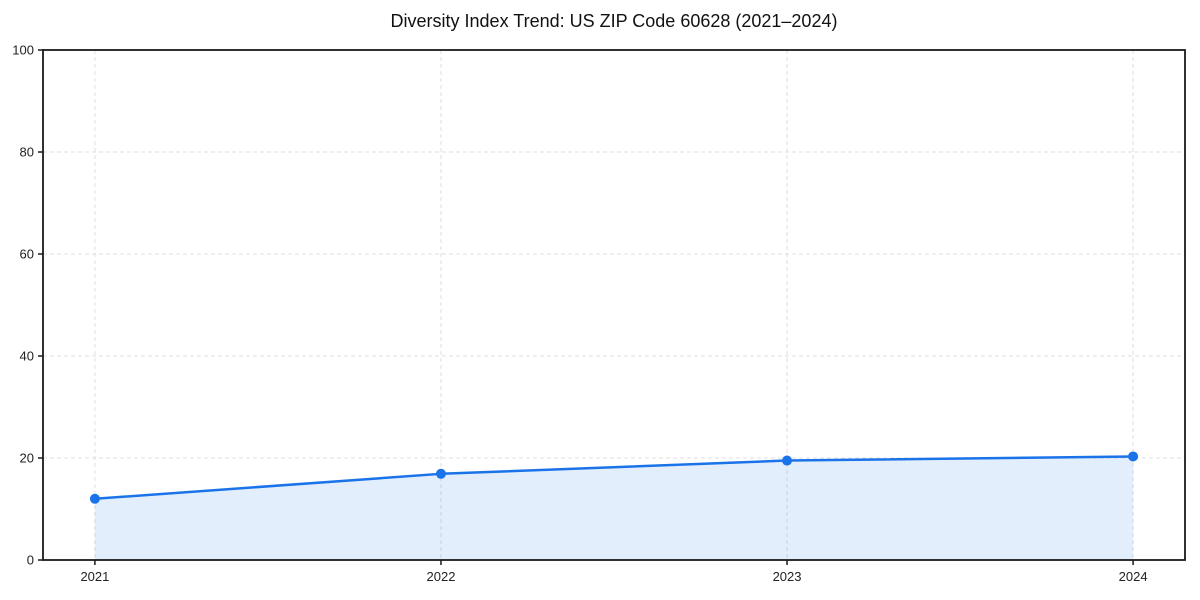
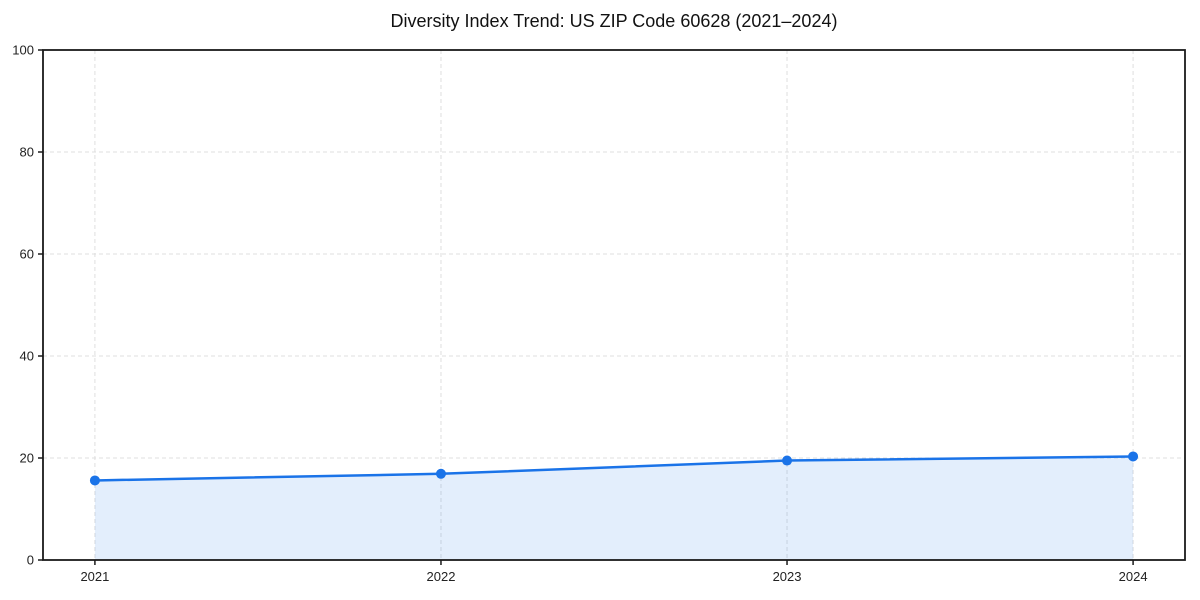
2021: 12 -> 16
